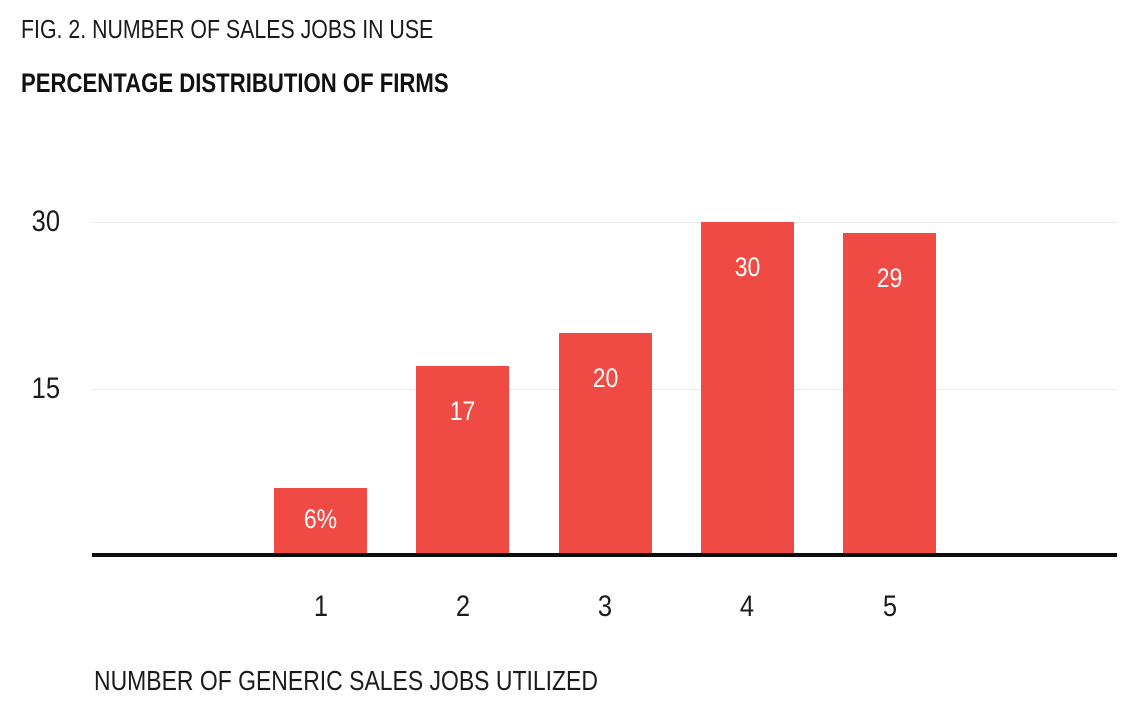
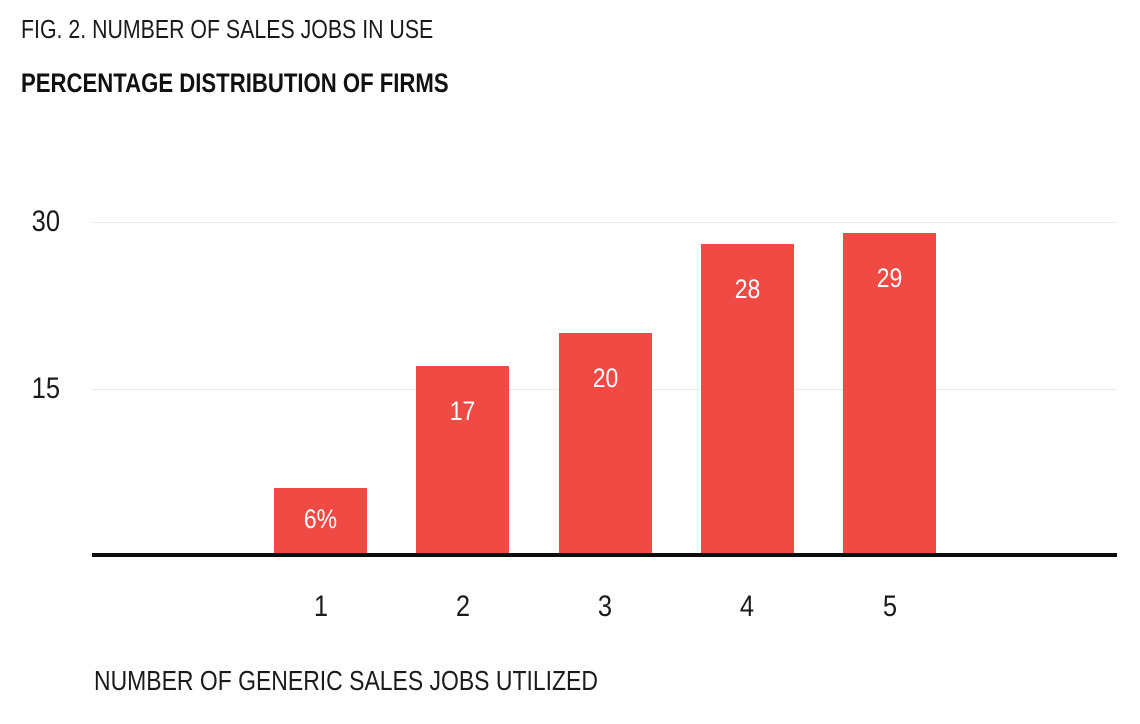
4: 30 -> 28
